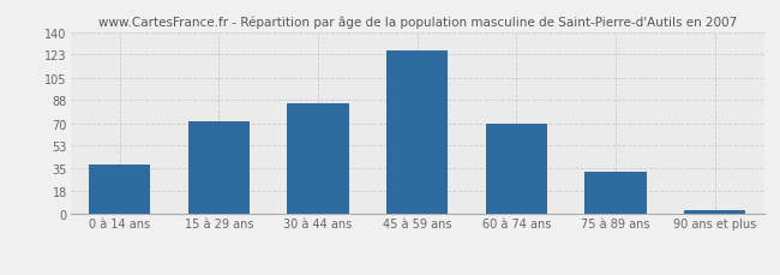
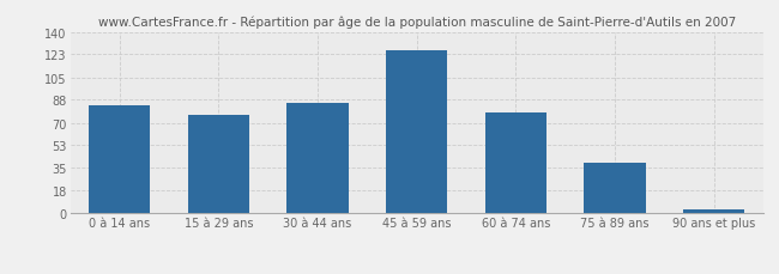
0 à 14 ans: 38 -> 83
15 à 29 ans: 71 -> 76
60 à 74 ans: 70 -> 78
75 à 89 ans: 33 -> 39
